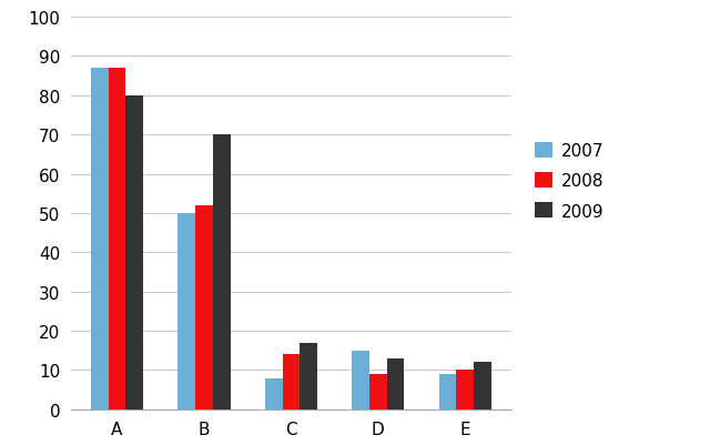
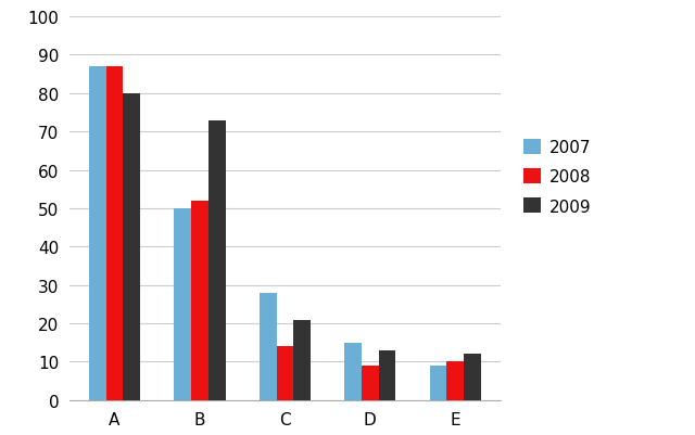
2009/B: 70 -> 73
2007/C: 8 -> 28
2009/C: 17 -> 21
